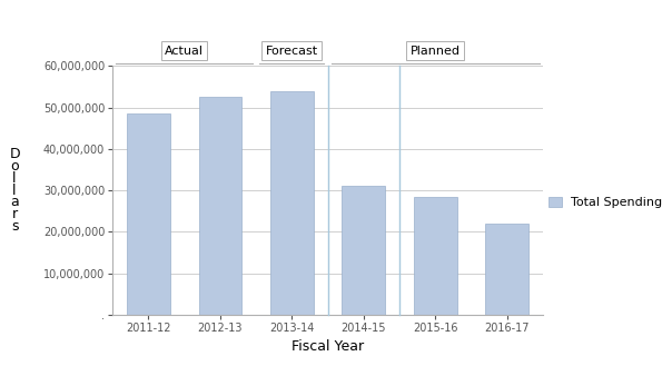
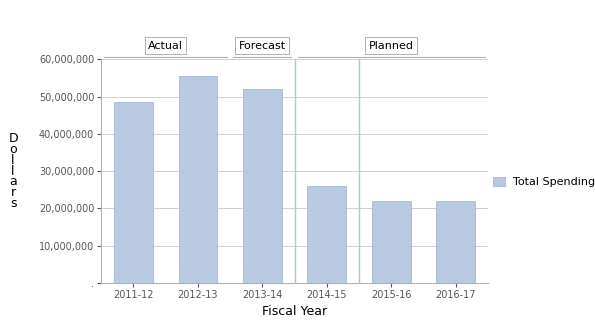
2012-13: 52,500,000 -> 55,500,000
2013-14: 54,000,000 -> 52,000,000
2014-15: 31,000,000 -> 26,000,000
2015-16: 28,500,000 -> 22,000,000
